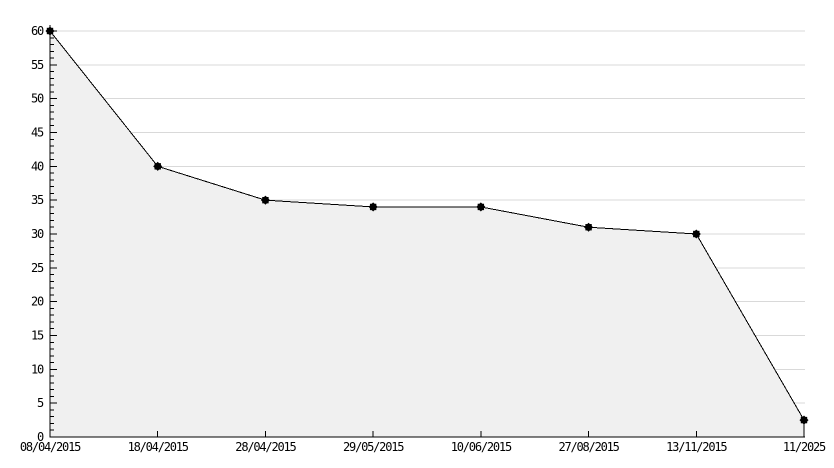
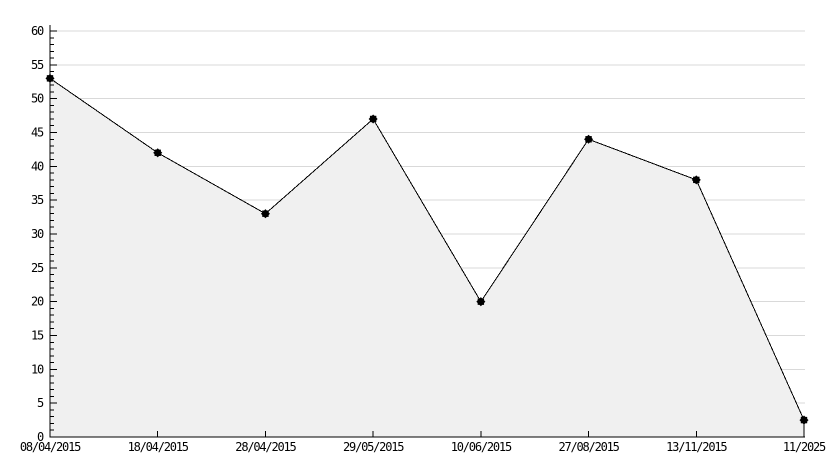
08/04/2015: 60 -> 53
18/04/2015: 40 -> 42
28/04/2015: 35 -> 33
29/05/2015: 34 -> 47
10/06/2015: 34 -> 20
27/08/2015: 31 -> 44
13/11/2015: 30 -> 38
